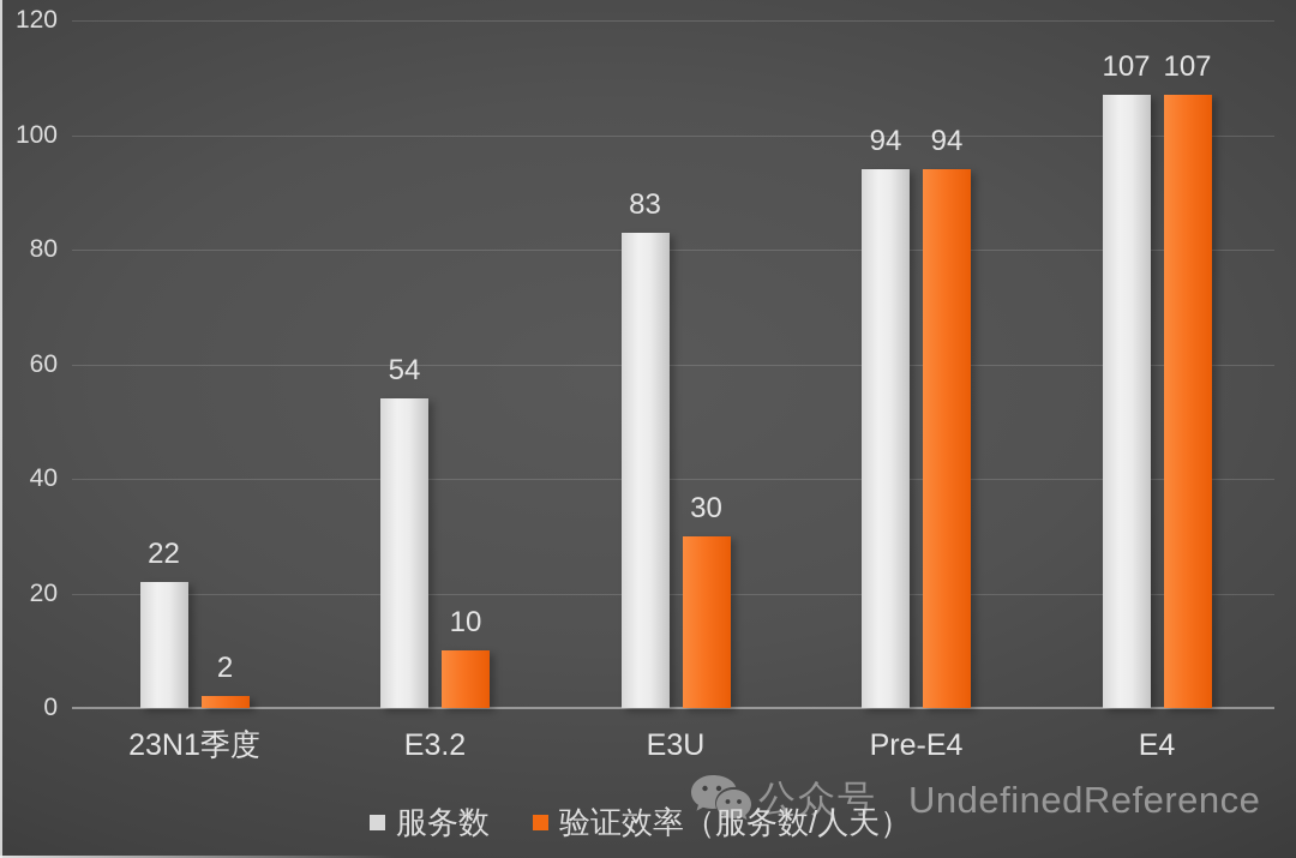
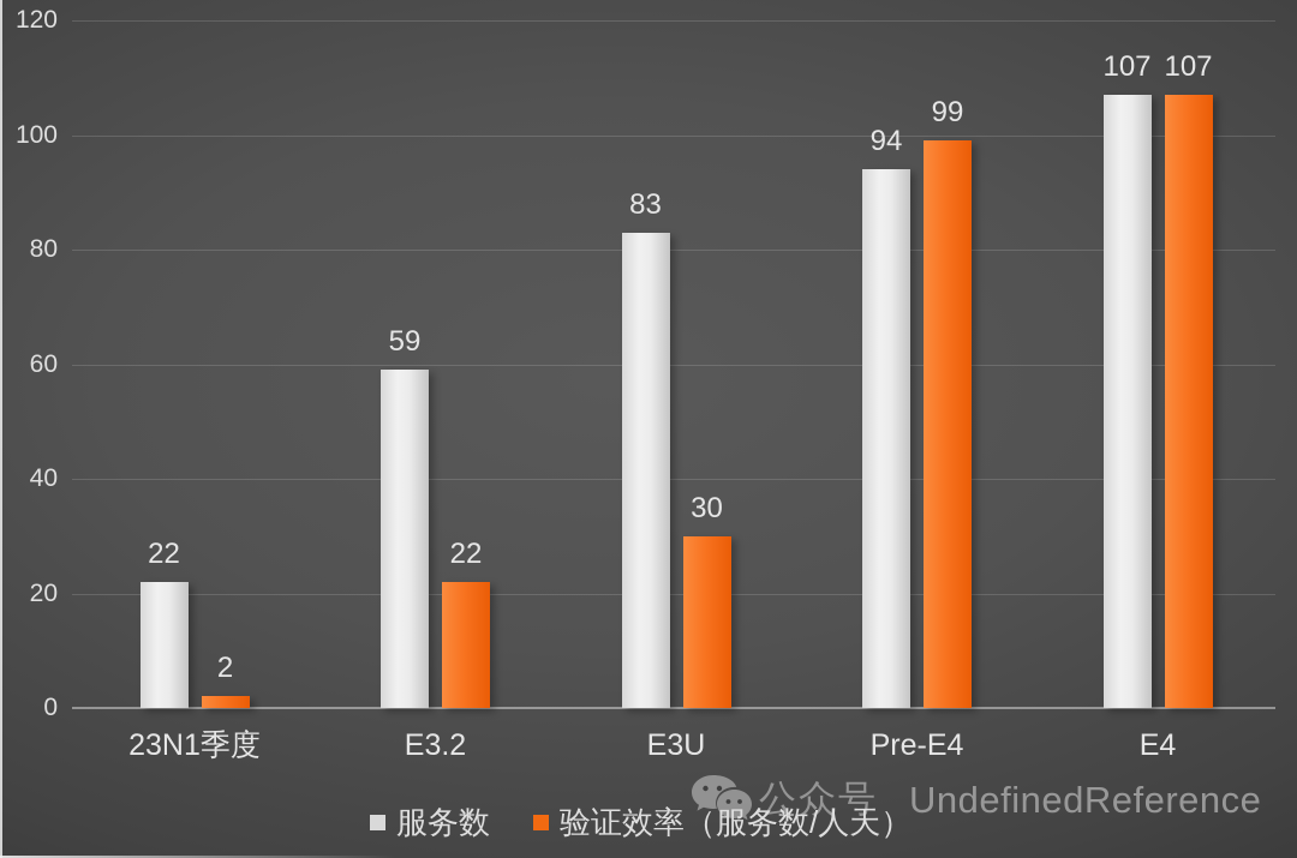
服务数/E3.2: 54 -> 59
验证效率（服务数/人天）/E3.2: 10 -> 22
验证效率（服务数/人天）/Pre-E4: 94 -> 99
